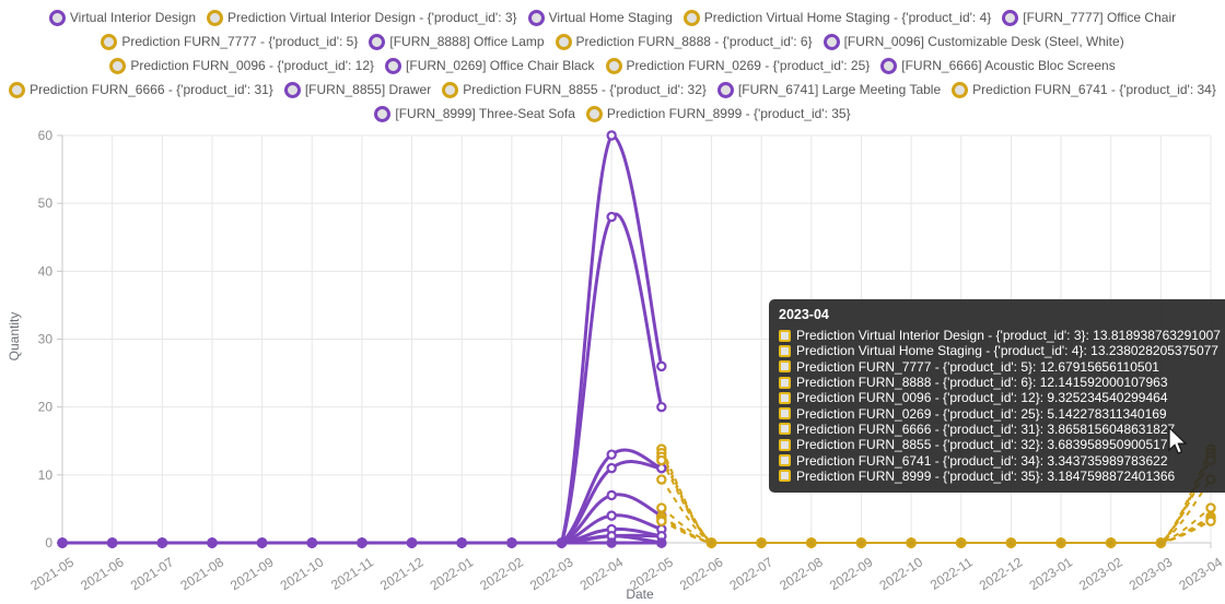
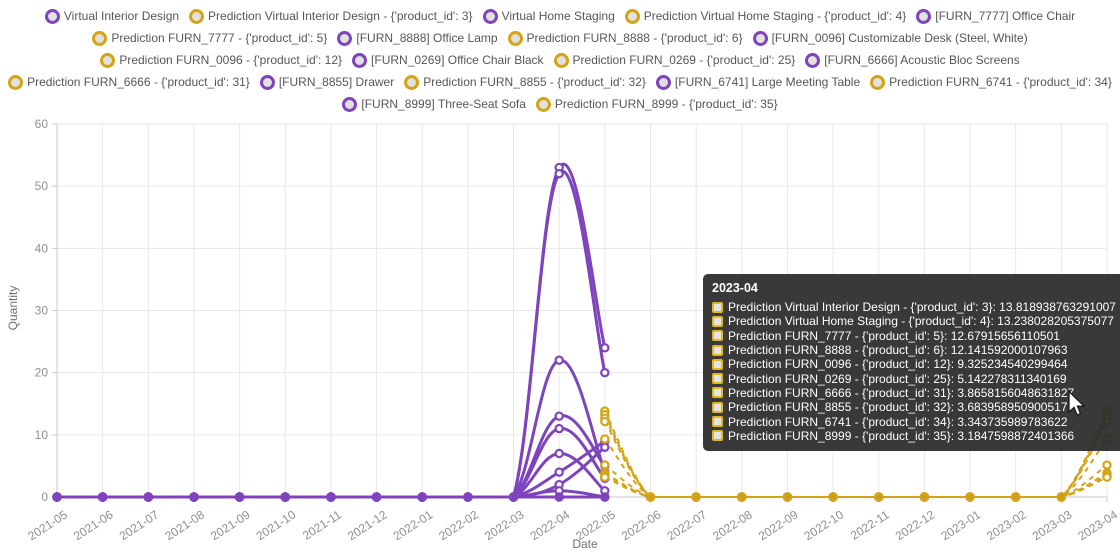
Virtual Interior Design/2022-04: 60 -> 53
Virtual Home Staging/2022-04: 48 -> 52
[FURN_0096] Customizable Desk (Steel, White)/2022-04: 7 -> 22
[FURN_8855] Drawer/2022-04: 1 -> 7
Virtual Interior Design/2022-05: 26 -> 24
[FURN_7777] Office Chair/2022-05: 11 -> 5
[FURN_8888] Office Lamp/2022-05: 11 -> 3
[FURN_0269] Office Chair Black/2022-05: 2 -> 9
[FURN_6666] Acoustic Bloc Screens/2022-05: 1 -> 8
